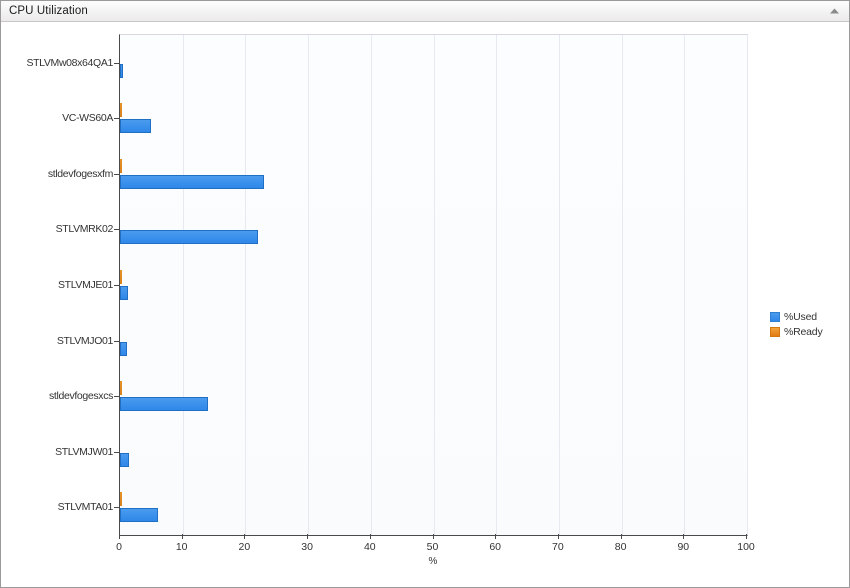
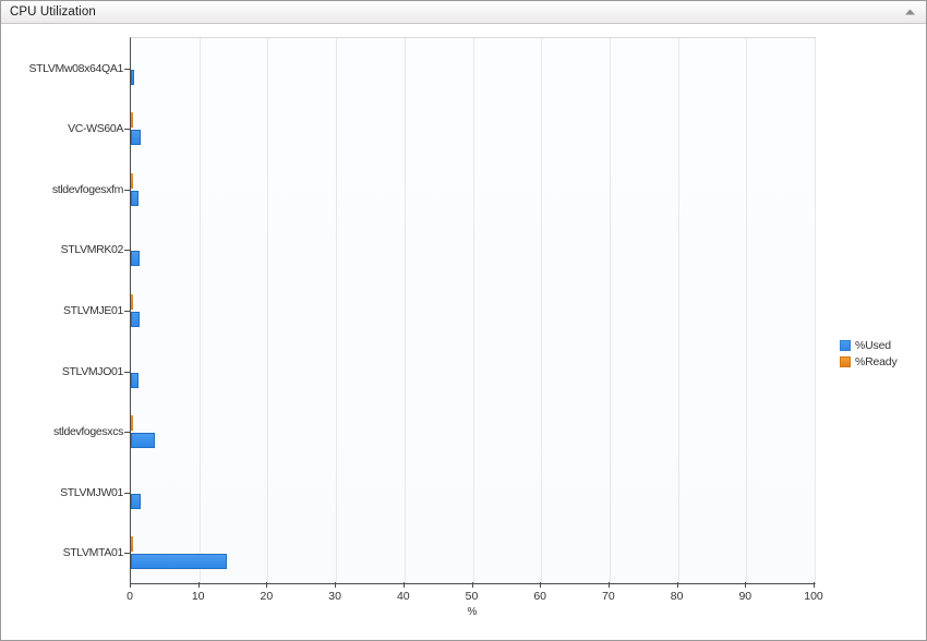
%Used/VC-WS60A: 5 -> 2
%Used/stldevfogesxfm: 23 -> 1
%Used/STLVMRK02: 22 -> 1
%Used/stldevfogesxcs: 14 -> 4
%Used/STLVMTA01: 6 -> 14
